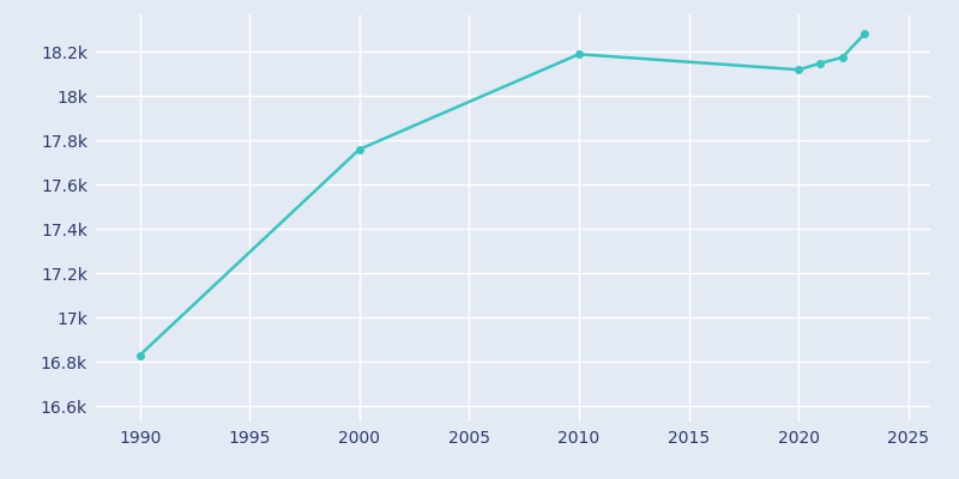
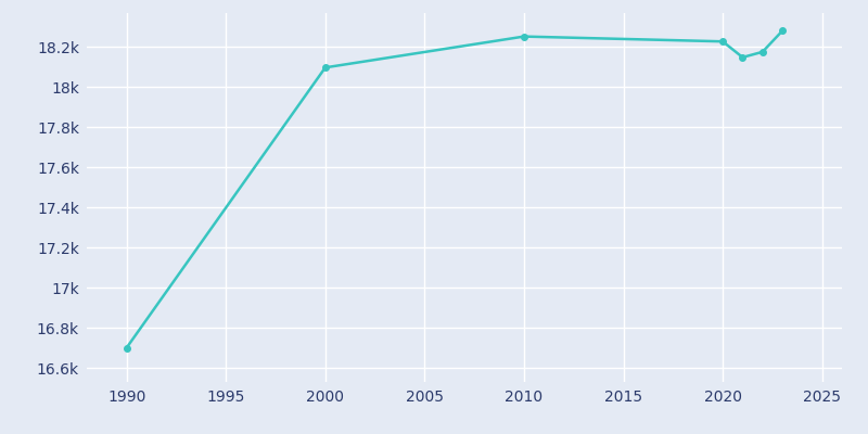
1990: 16.83k -> 16.70k
2000: 17.76k -> 18.10k
2010: 18.19k -> 18.25k
2020: 18.12k -> 18.23k
